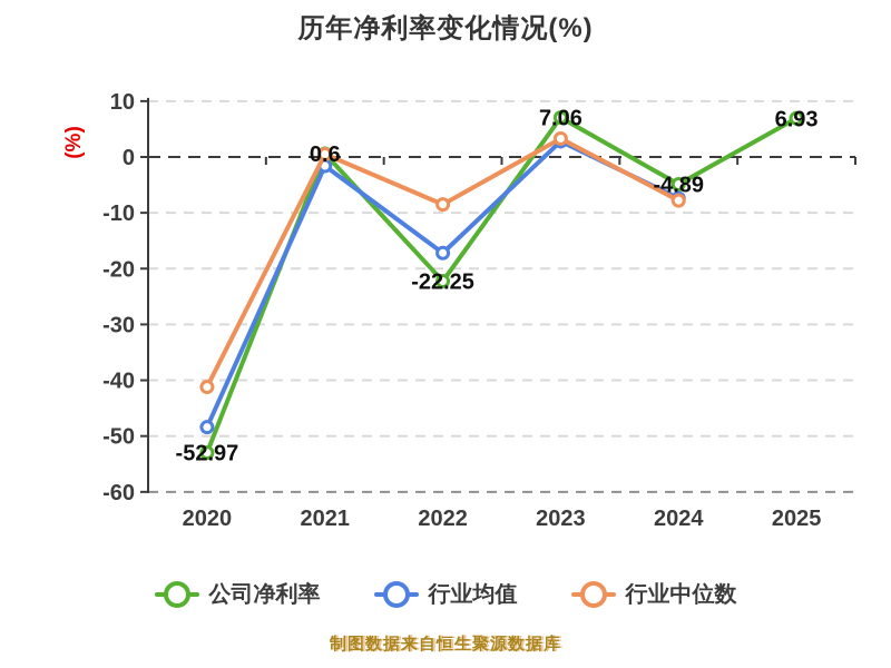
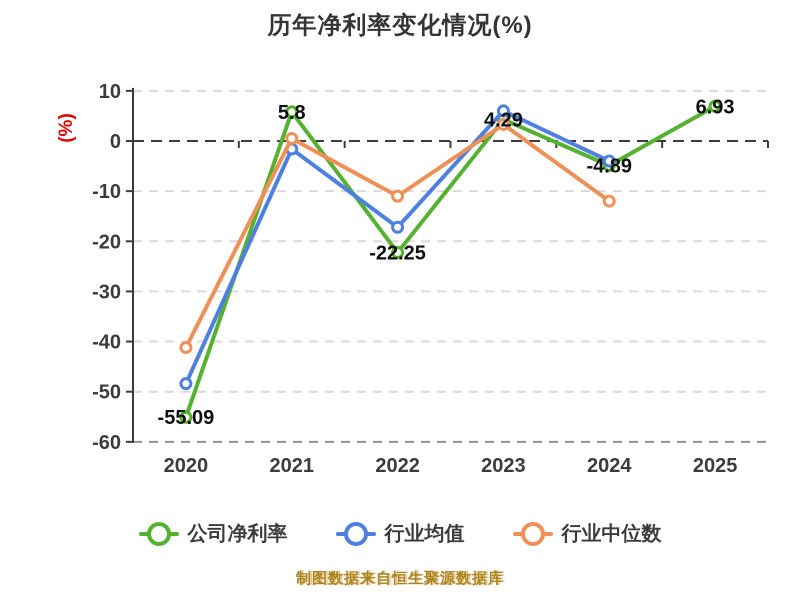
公司净利率/2020: -52.97 -> -55.09
公司净利率/2021: 0.6 -> 5.8
行业中位数/2022: -8 -> -11
公司净利率/2023: 7.06 -> 4.29
行业均值/2023: 3 -> 6
行业均值/2024: -7 -> -4
行业中位数/2024: -8 -> -12
